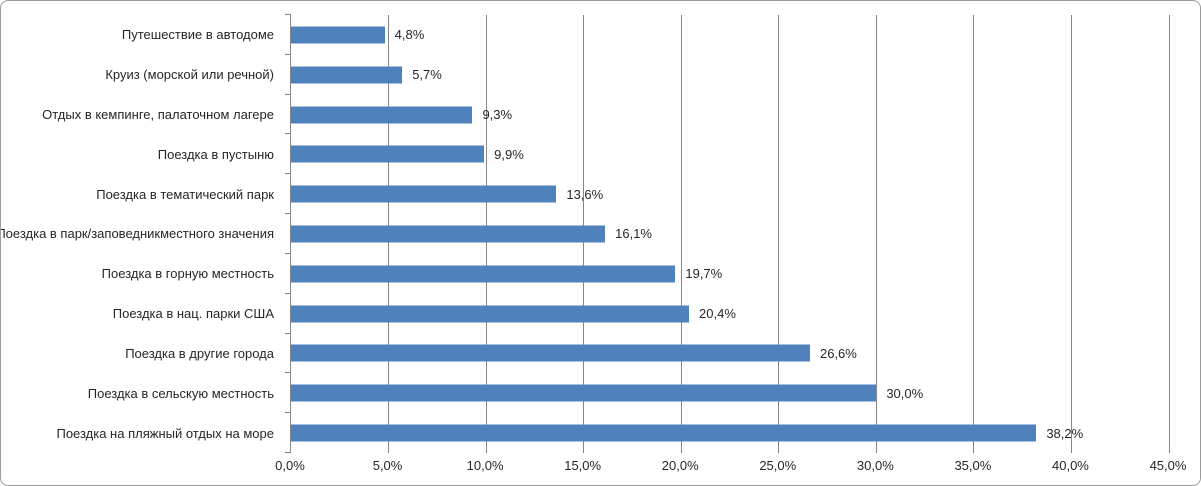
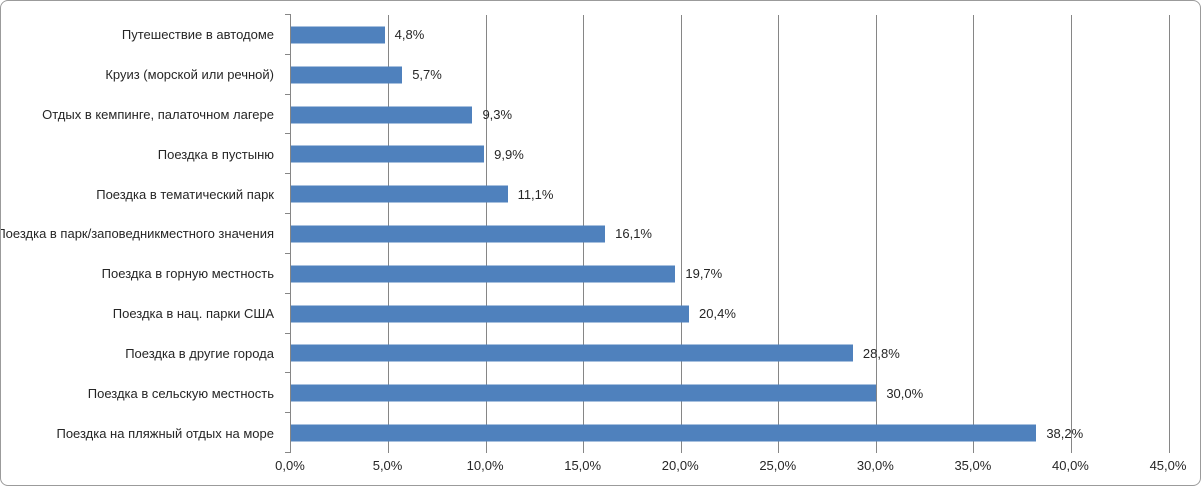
Поездка в тематический парк: 13,6% -> 11,1%
Поездка в другие города: 26,6% -> 28,8%
